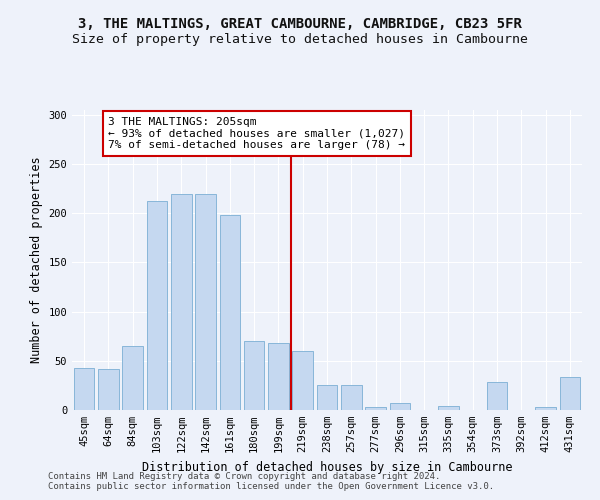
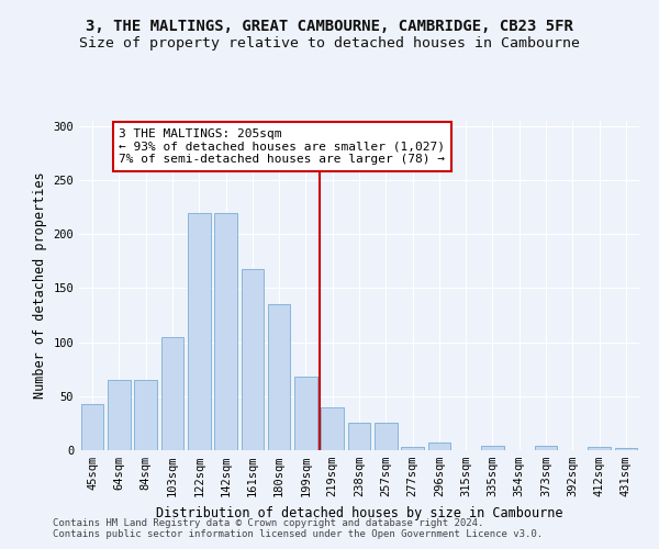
64sqm: 42 -> 65
103sqm: 212 -> 105
161sqm: 198 -> 168
180sqm: 70 -> 135
219sqm: 60 -> 40
373sqm: 28 -> 4
431sqm: 34 -> 2
